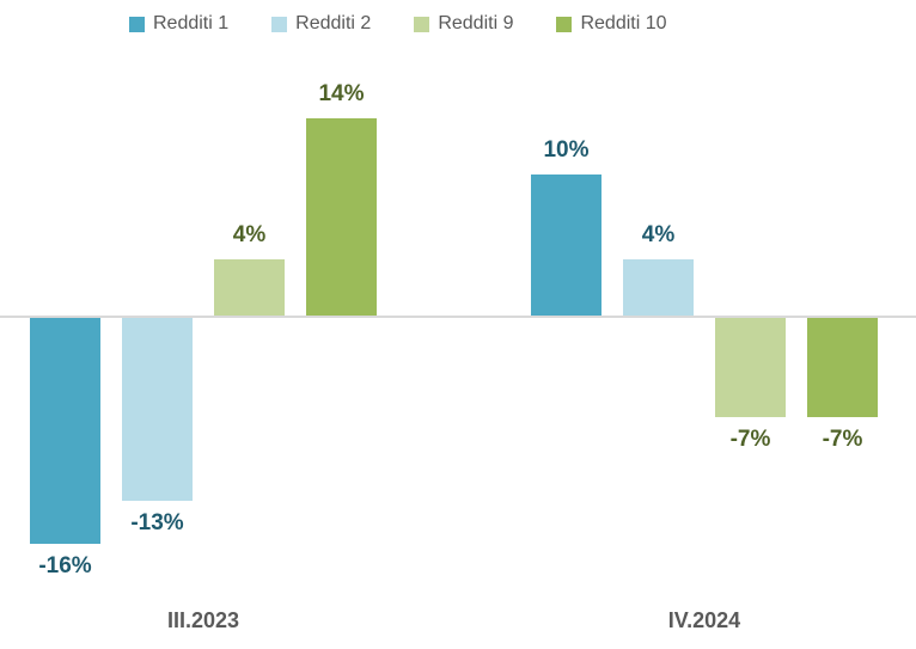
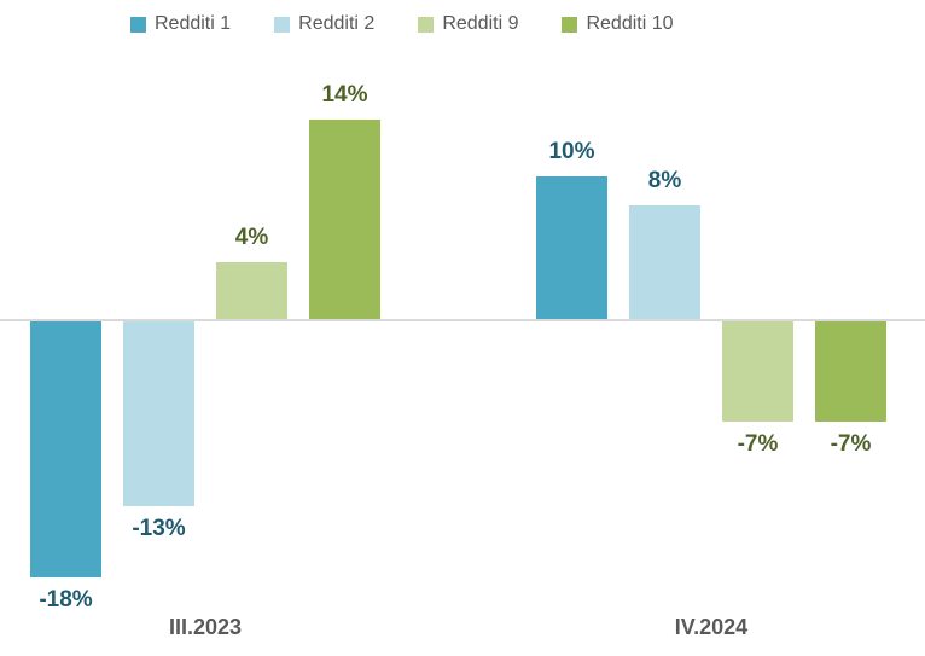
Redditi 1/III.2023: -16% -> -18%
Redditi 2/IV.2024: 4% -> 8%
